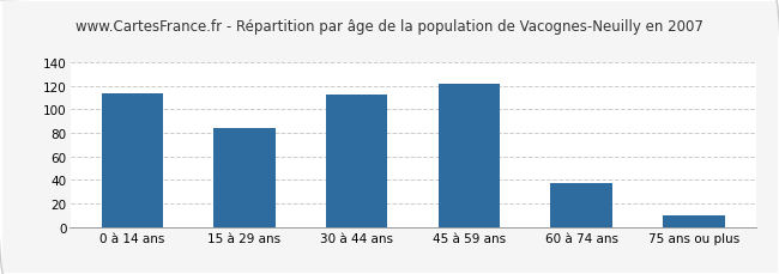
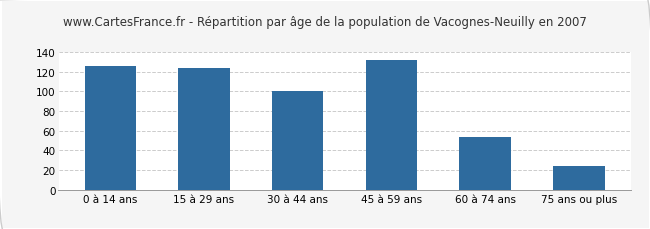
0 à 14 ans: 114 -> 126
15 à 29 ans: 84 -> 124
30 à 44 ans: 113 -> 100
45 à 59 ans: 122 -> 132
60 à 74 ans: 37 -> 54
75 ans ou plus: 10 -> 24
